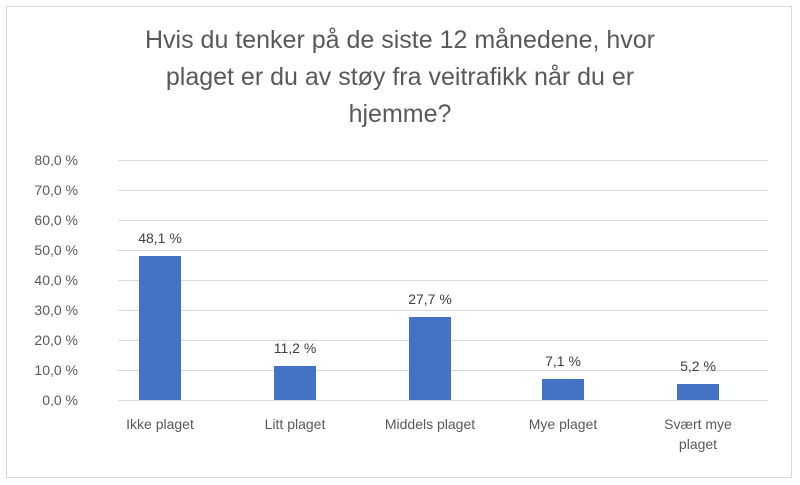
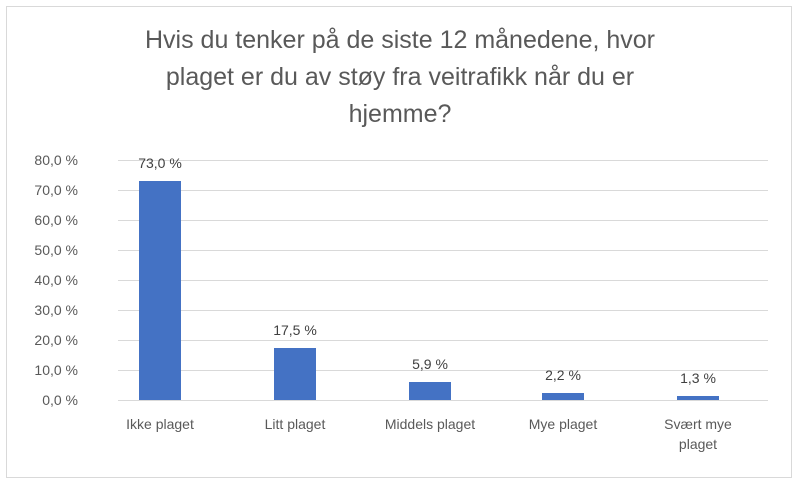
Ikke plaget: 48,1 -> 73,0
Litt plaget: 11,2 -> 17,5
Middels plaget: 27,7 -> 5,9
Mye plaget: 7,1 -> 2,2
Svært mye plaget: 5,2 -> 1,3
